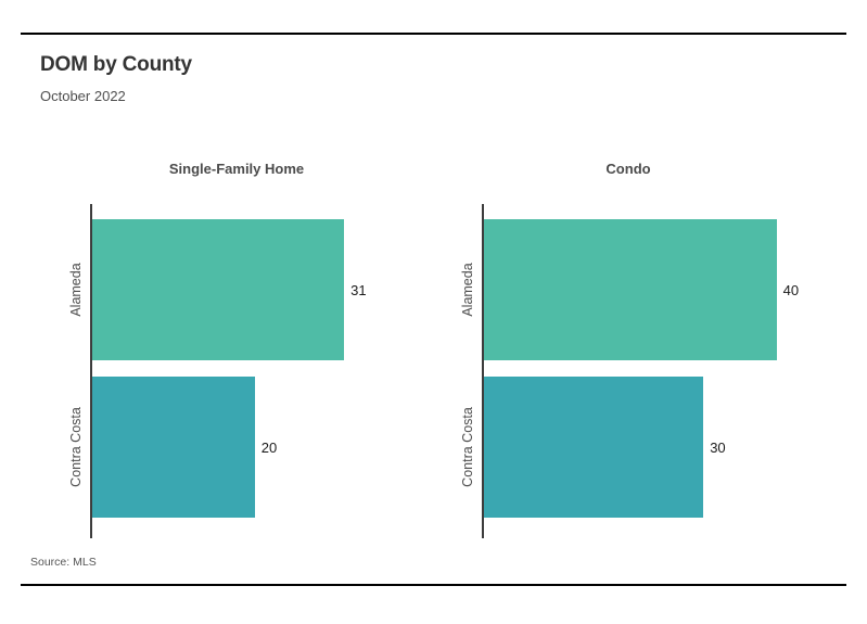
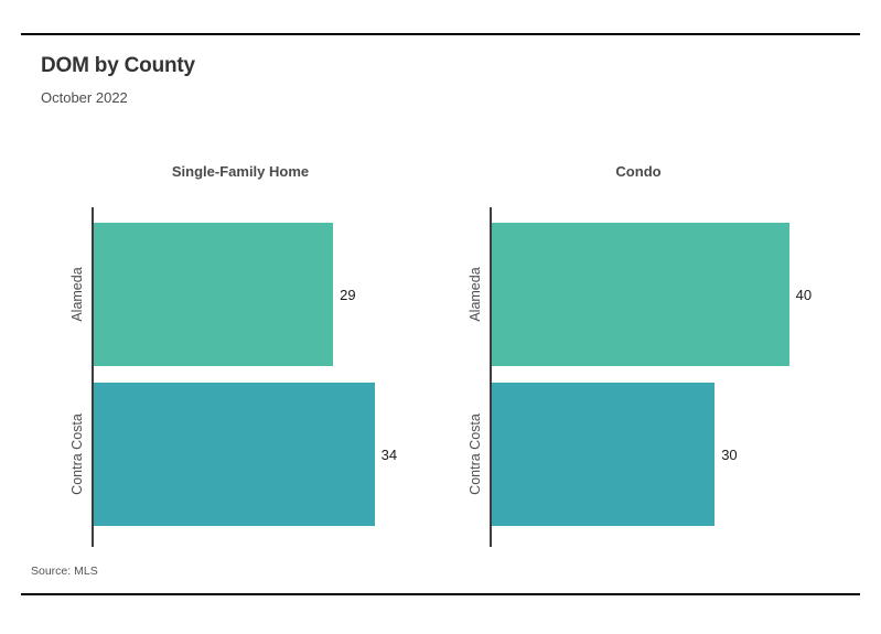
Single-Family Home/Alameda: 31 -> 29
Single-Family Home/Contra Costa: 20 -> 34
